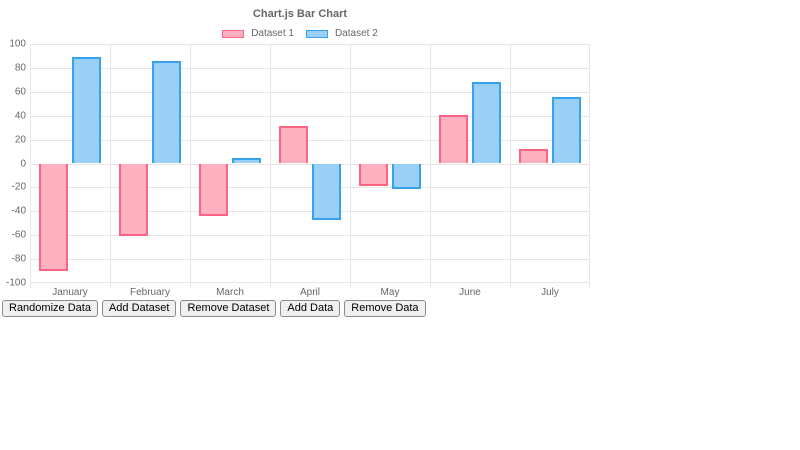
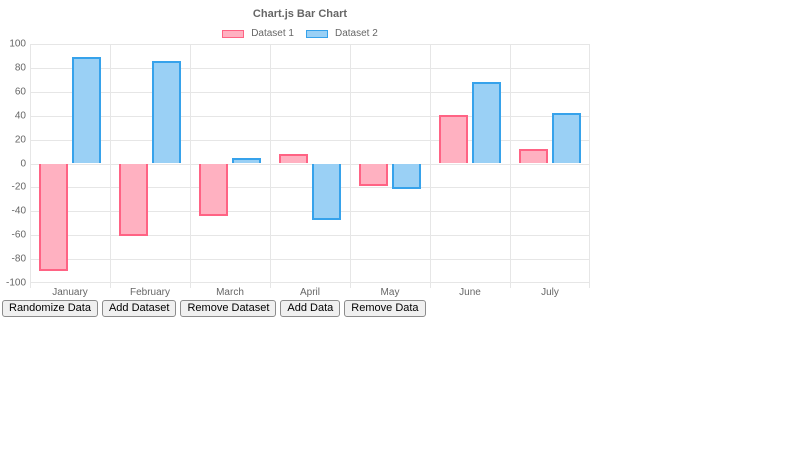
Dataset 1/April: 31 -> 8
Dataset 2/July: 56 -> 42
